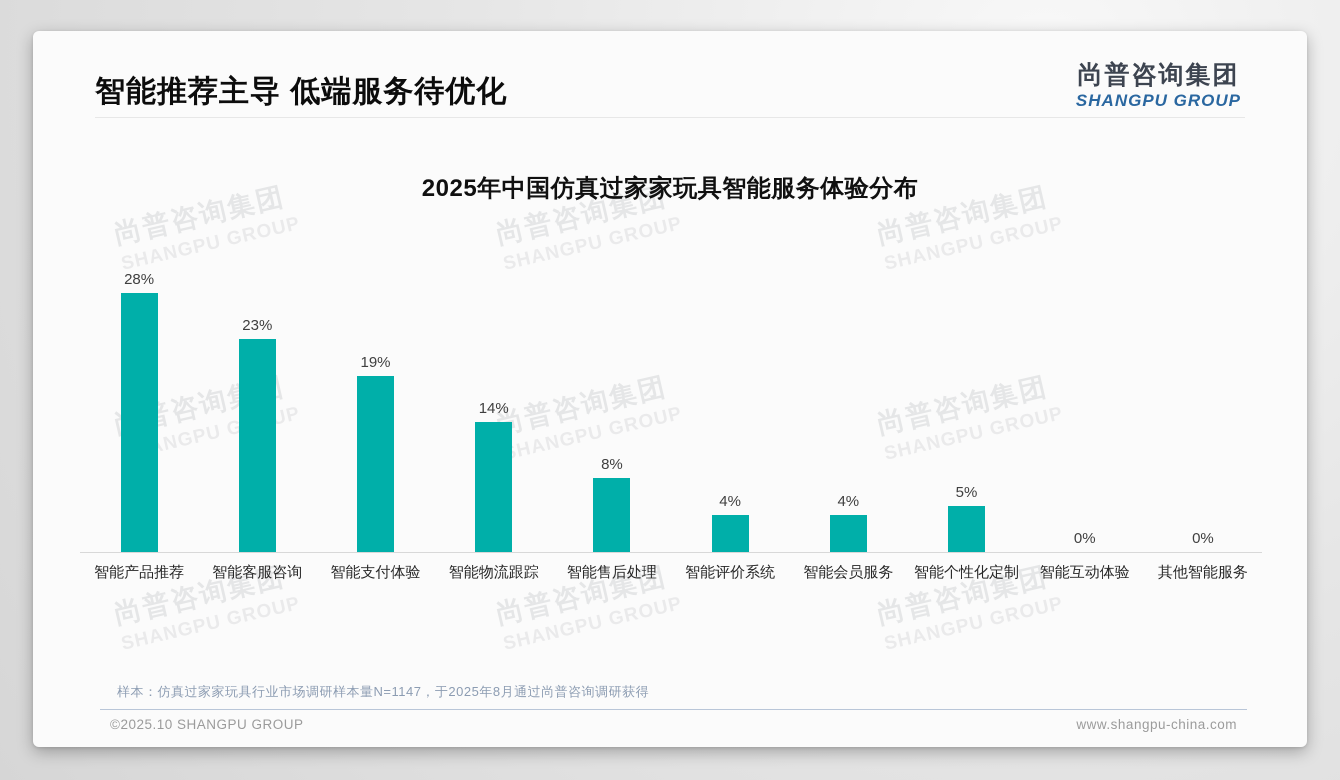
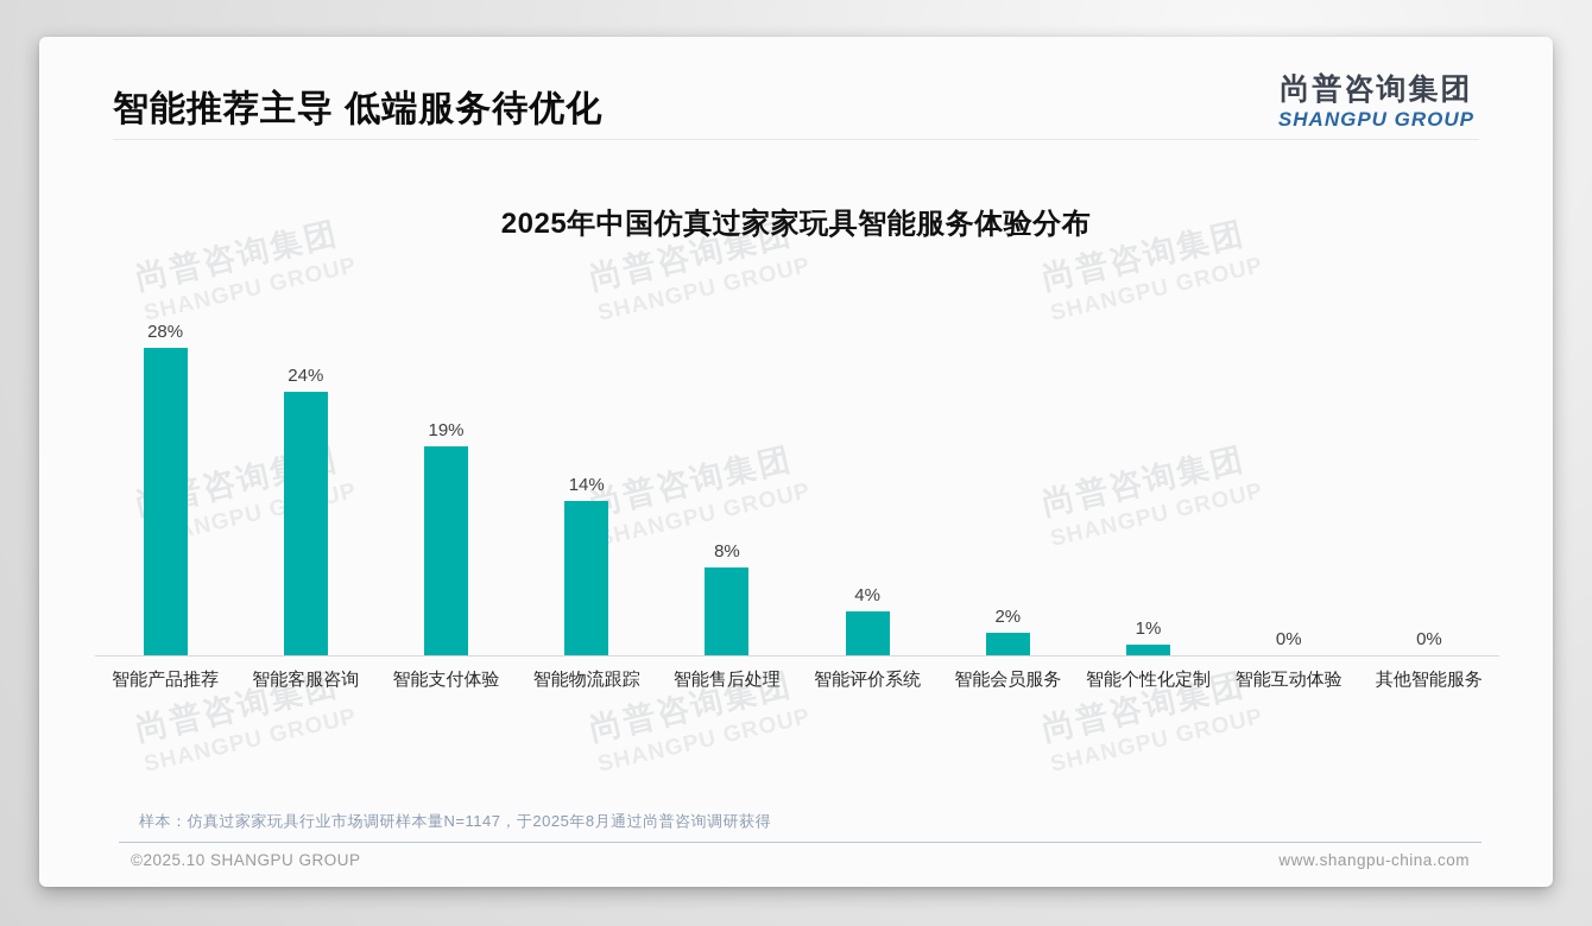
智能客服咨询: 23% -> 24%
智能会员服务: 4% -> 2%
智能个性化定制: 5% -> 1%
